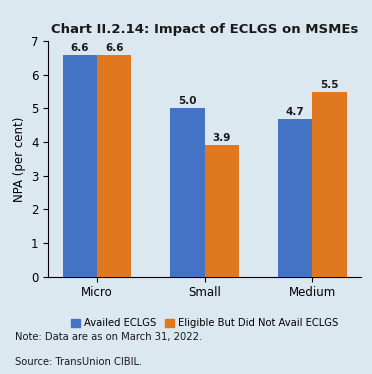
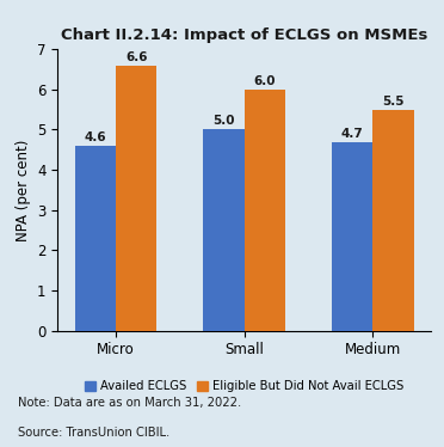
Availed ECLGS/Micro: 6.6 -> 4.6
Eligible But Did Not Avail ECLGS/Small: 3.9 -> 6.0
